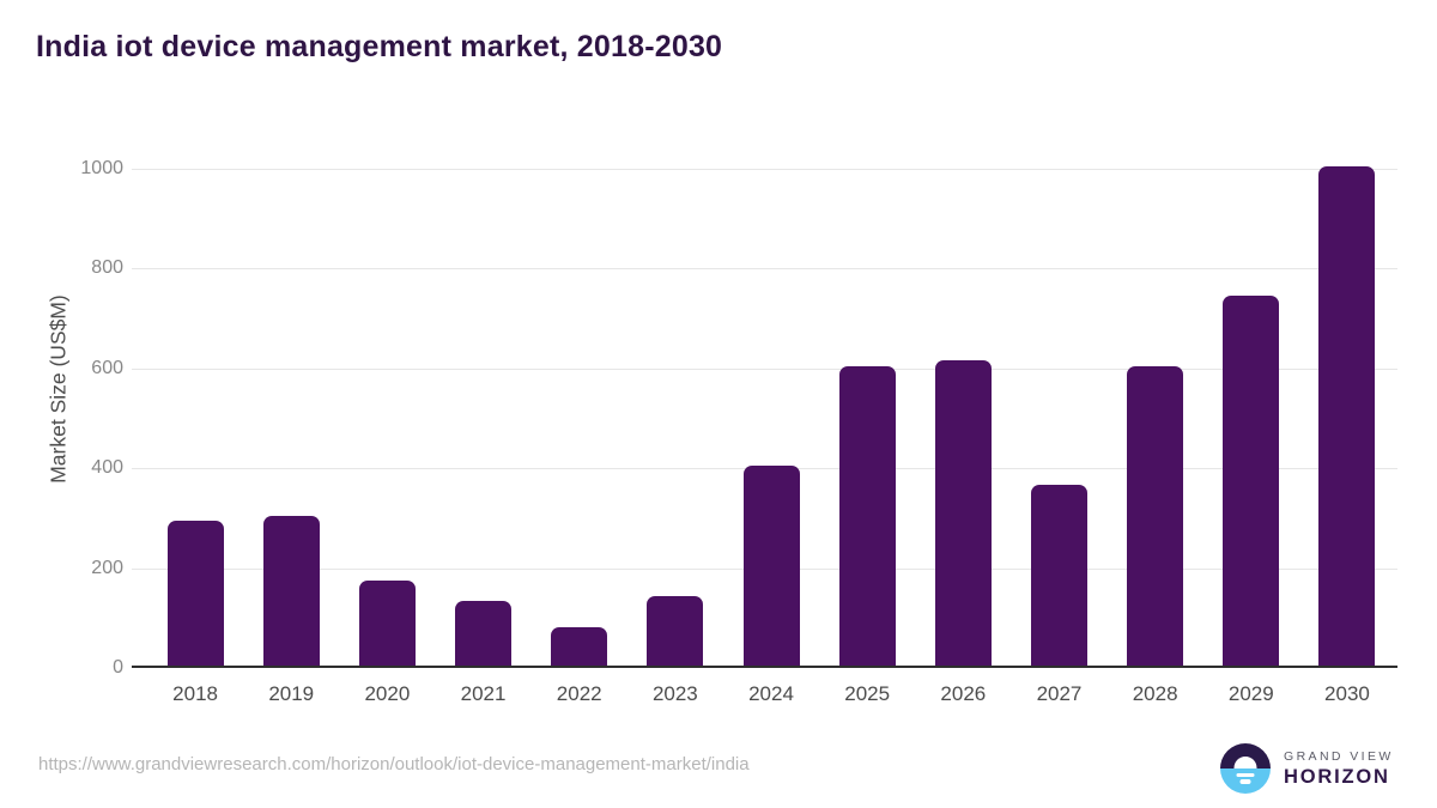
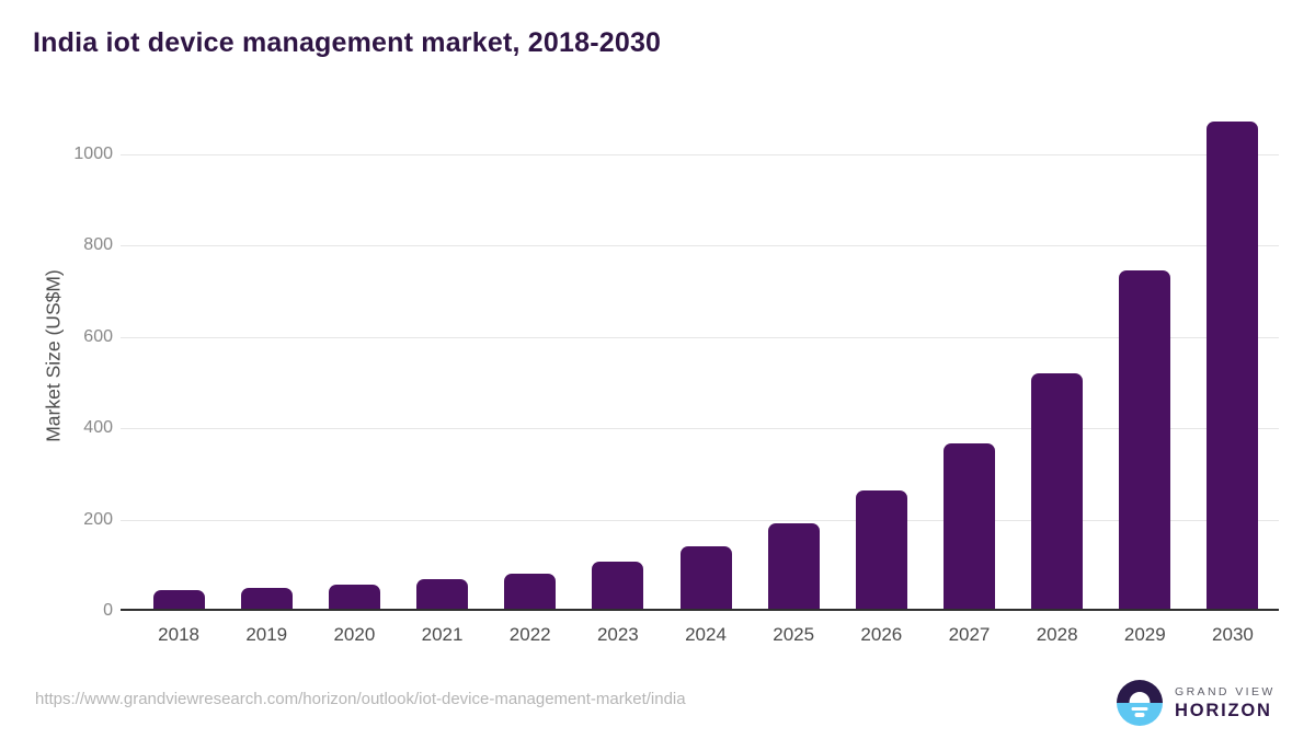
2018: 290 -> 40
2019: 300 -> 50
2020: 170 -> 50
2021: 130 -> 60
2023: 140 -> 100
2024: 400 -> 140
2025: 600 -> 190
2026: 610 -> 260
2028: 600 -> 520
2030: 1000 -> 1070
